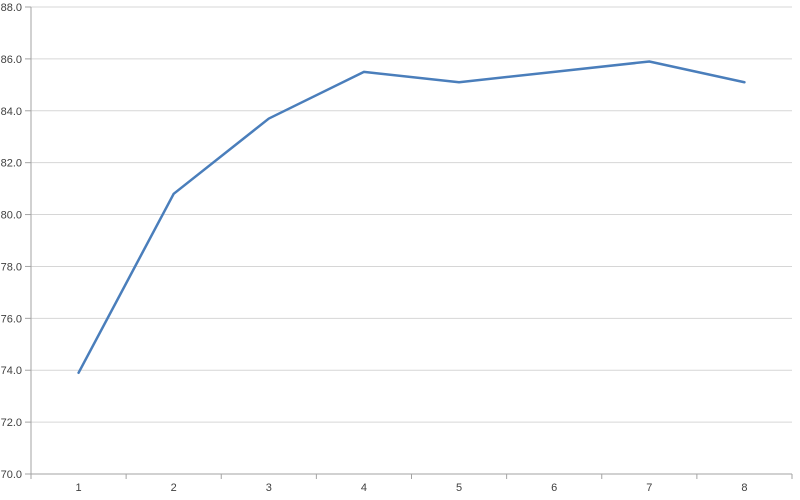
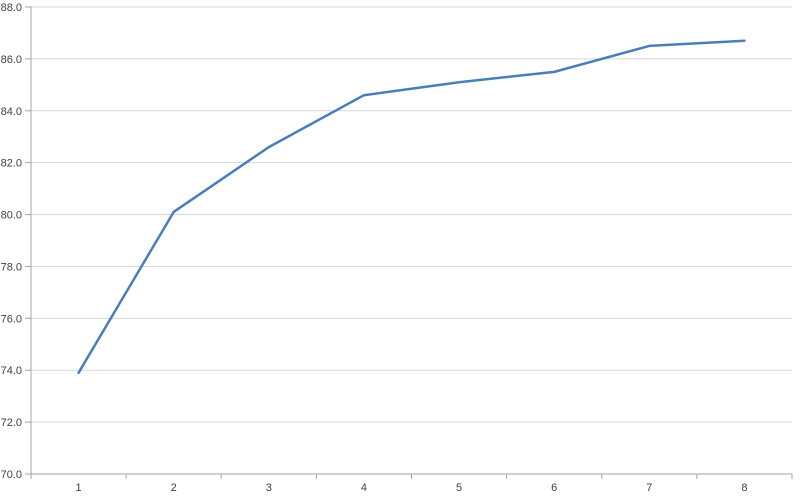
2: 80.8 -> 80.1
3: 83.7 -> 82.6
4: 85.5 -> 84.6
7: 85.9 -> 86.5
8: 85.1 -> 86.7
